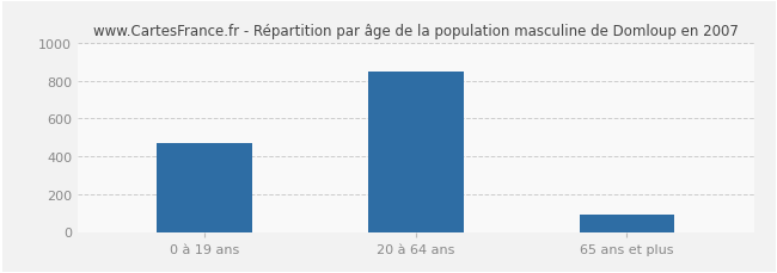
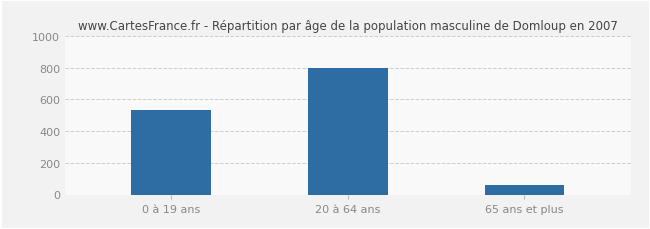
0 à 19 ans: 470 -> 530
20 à 64 ans: 850 -> 800
65 ans et plus: 90 -> 60
